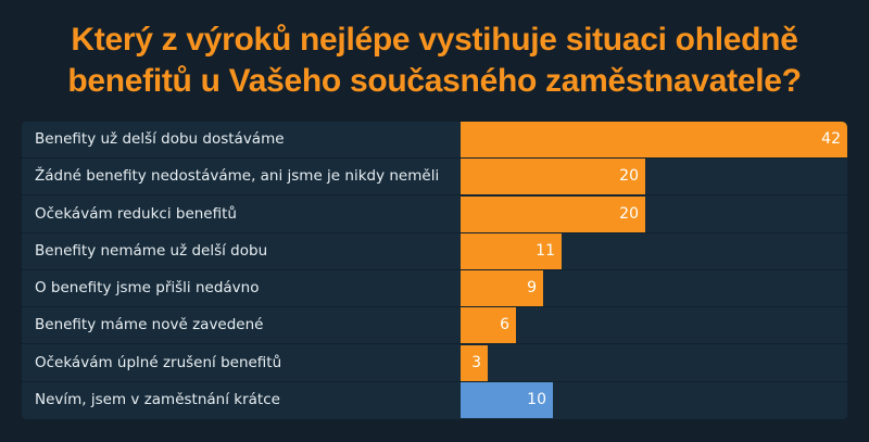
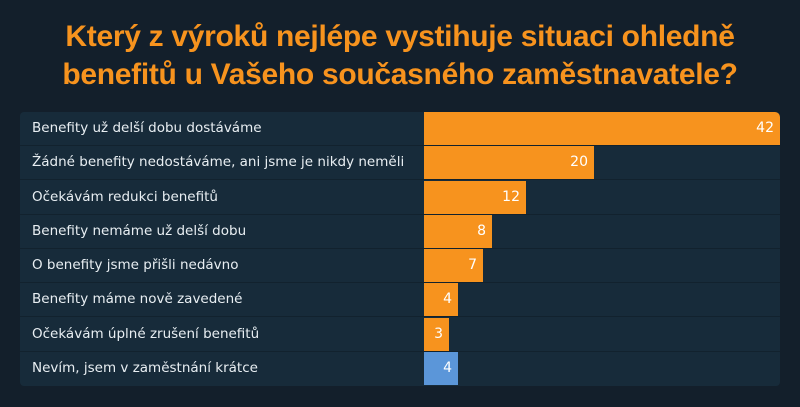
Očekávám redukci benefitů: 20 -> 12
Benefity nemáme už delší dobu: 11 -> 8
O benefity jsme přišli nedávno: 9 -> 7
Benefity máme nově zavedené: 6 -> 4
Nevím, jsem v zaměstnání krátce: 10 -> 4
